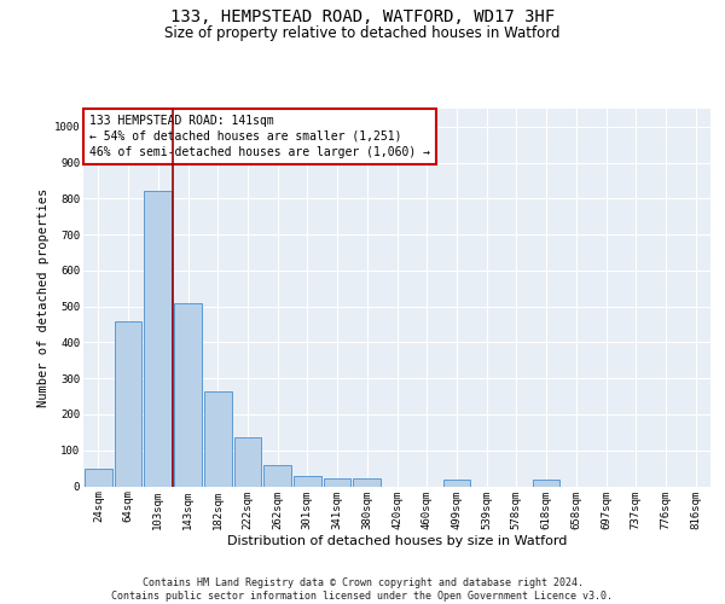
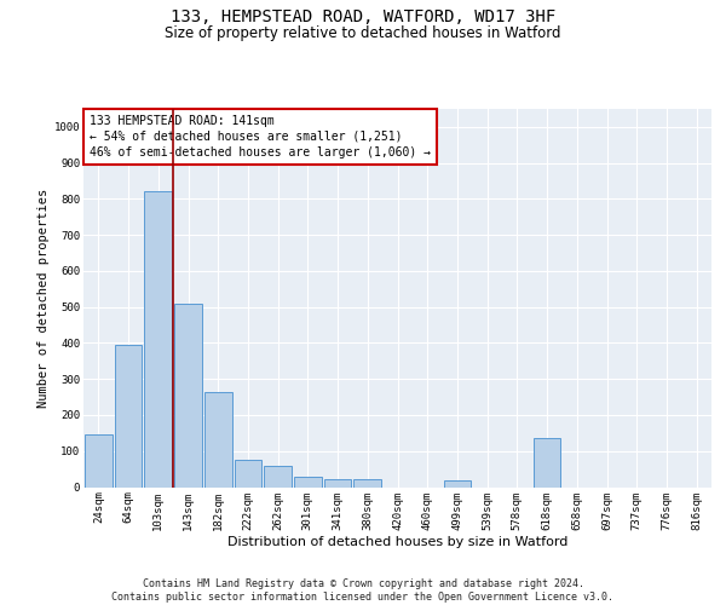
24sqm: 50 -> 145
64sqm: 460 -> 395
222sqm: 135 -> 75
618sqm: 18 -> 135
